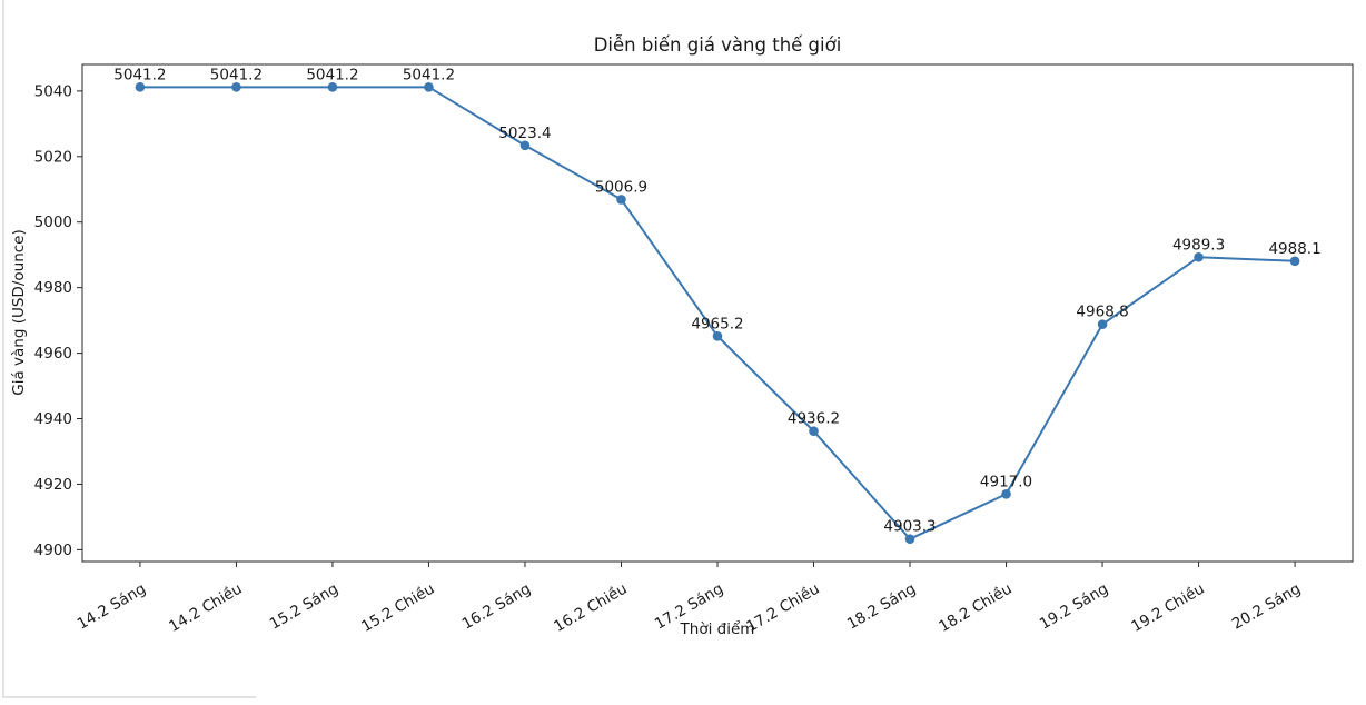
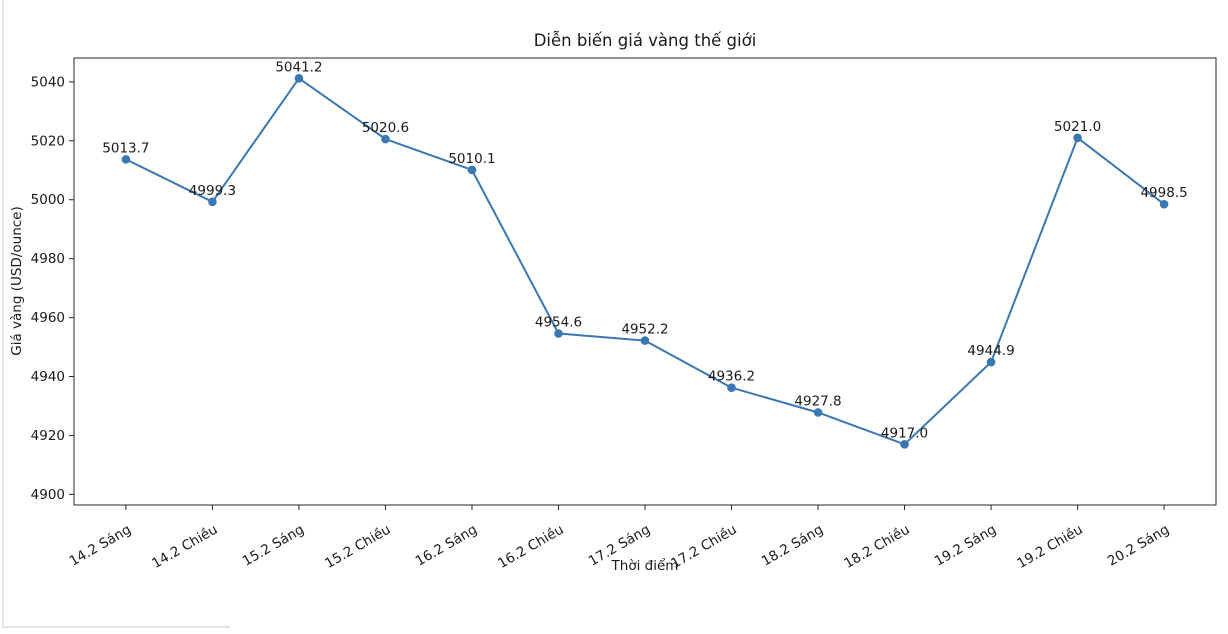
14.2 Sáng: 5041.2 -> 5013.7
14.2 Chiều: 5041.2 -> 4999.3
15.2 Chiều: 5041.2 -> 5020.6
16.2 Sáng: 5023.4 -> 5010.1
16.2 Chiều: 5006.9 -> 4954.6
17.2 Sáng: 4965.2 -> 4952.2
18.2 Sáng: 4903.3 -> 4927.8
19.2 Sáng: 4968.8 -> 4944.9
19.2 Chiều: 4989.3 -> 5021.0
20.2 Sáng: 4988.1 -> 4998.5
